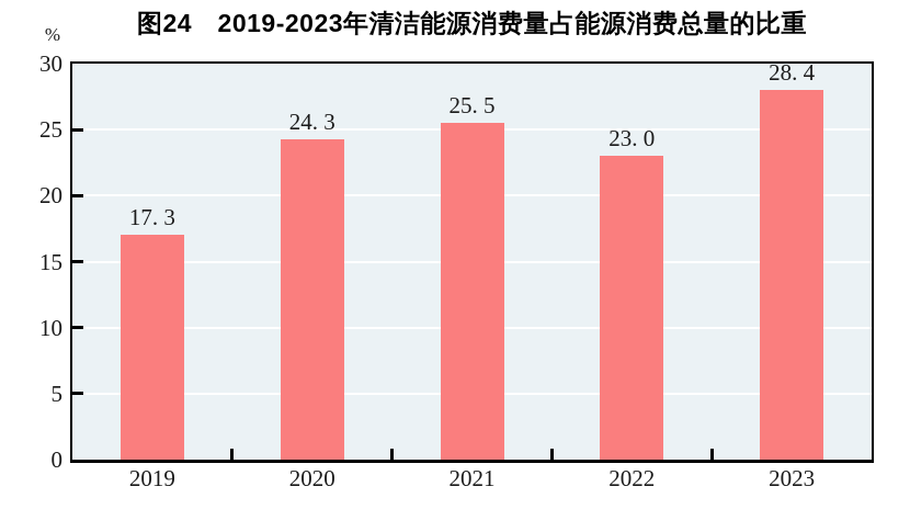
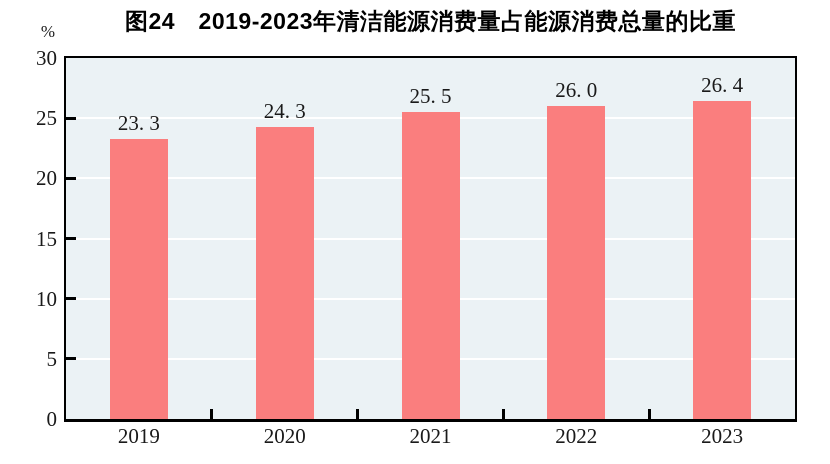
2019: 17 -> 23
2022: 23 -> 26
2023: 28 -> 26
